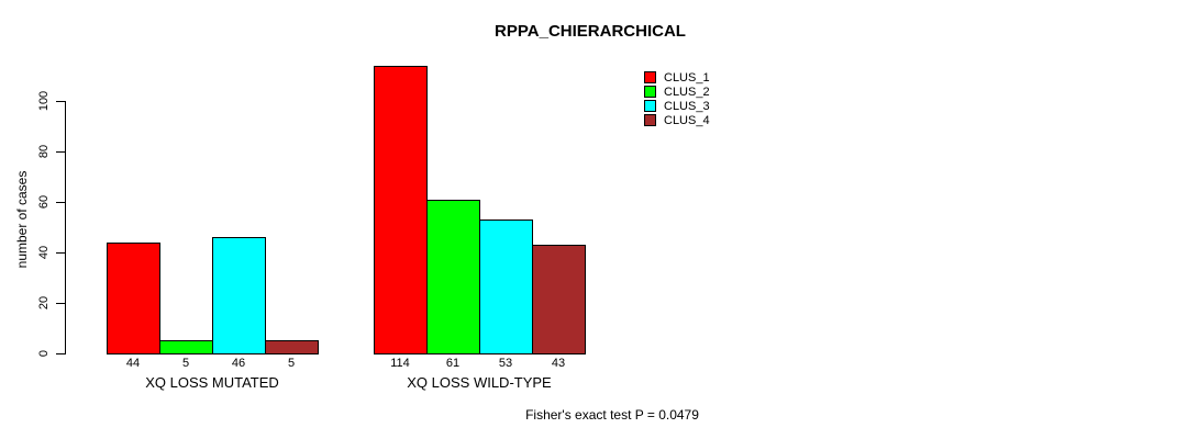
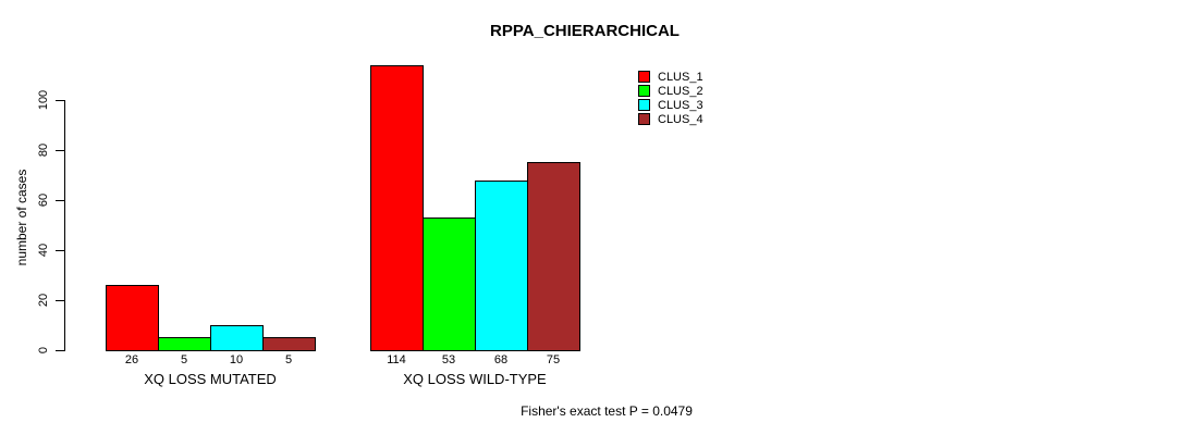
CLUS_1/XQ LOSS MUTATED: 44 -> 26
CLUS_3/XQ LOSS MUTATED: 46 -> 10
CLUS_2/XQ LOSS WILD-TYPE: 61 -> 53
CLUS_3/XQ LOSS WILD-TYPE: 53 -> 68
CLUS_4/XQ LOSS WILD-TYPE: 43 -> 75
